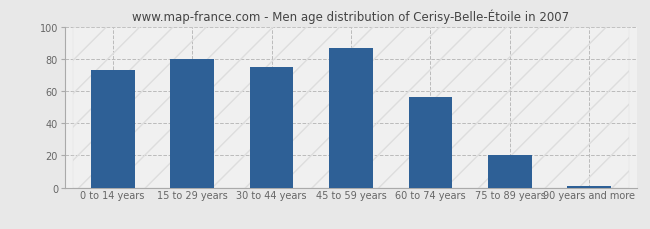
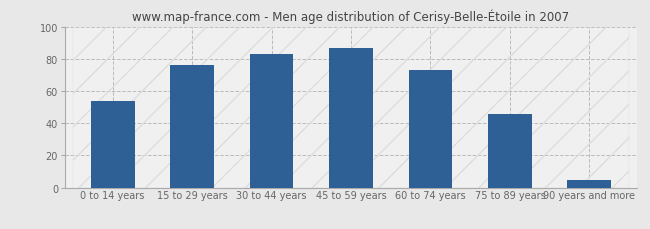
0 to 14 years: 73 -> 54
15 to 29 years: 80 -> 76
30 to 44 years: 75 -> 83
60 to 74 years: 56 -> 73
75 to 89 years: 20 -> 46
90 years and more: 1 -> 5
